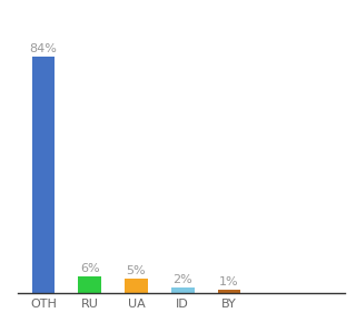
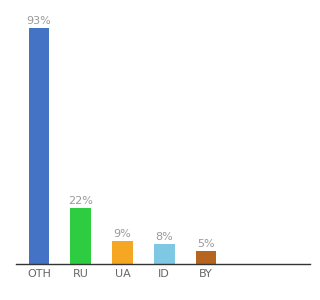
OTH: 84% -> 93%
RU: 6% -> 22%
UA: 5% -> 9%
ID: 2% -> 8%
BY: 1% -> 5%
